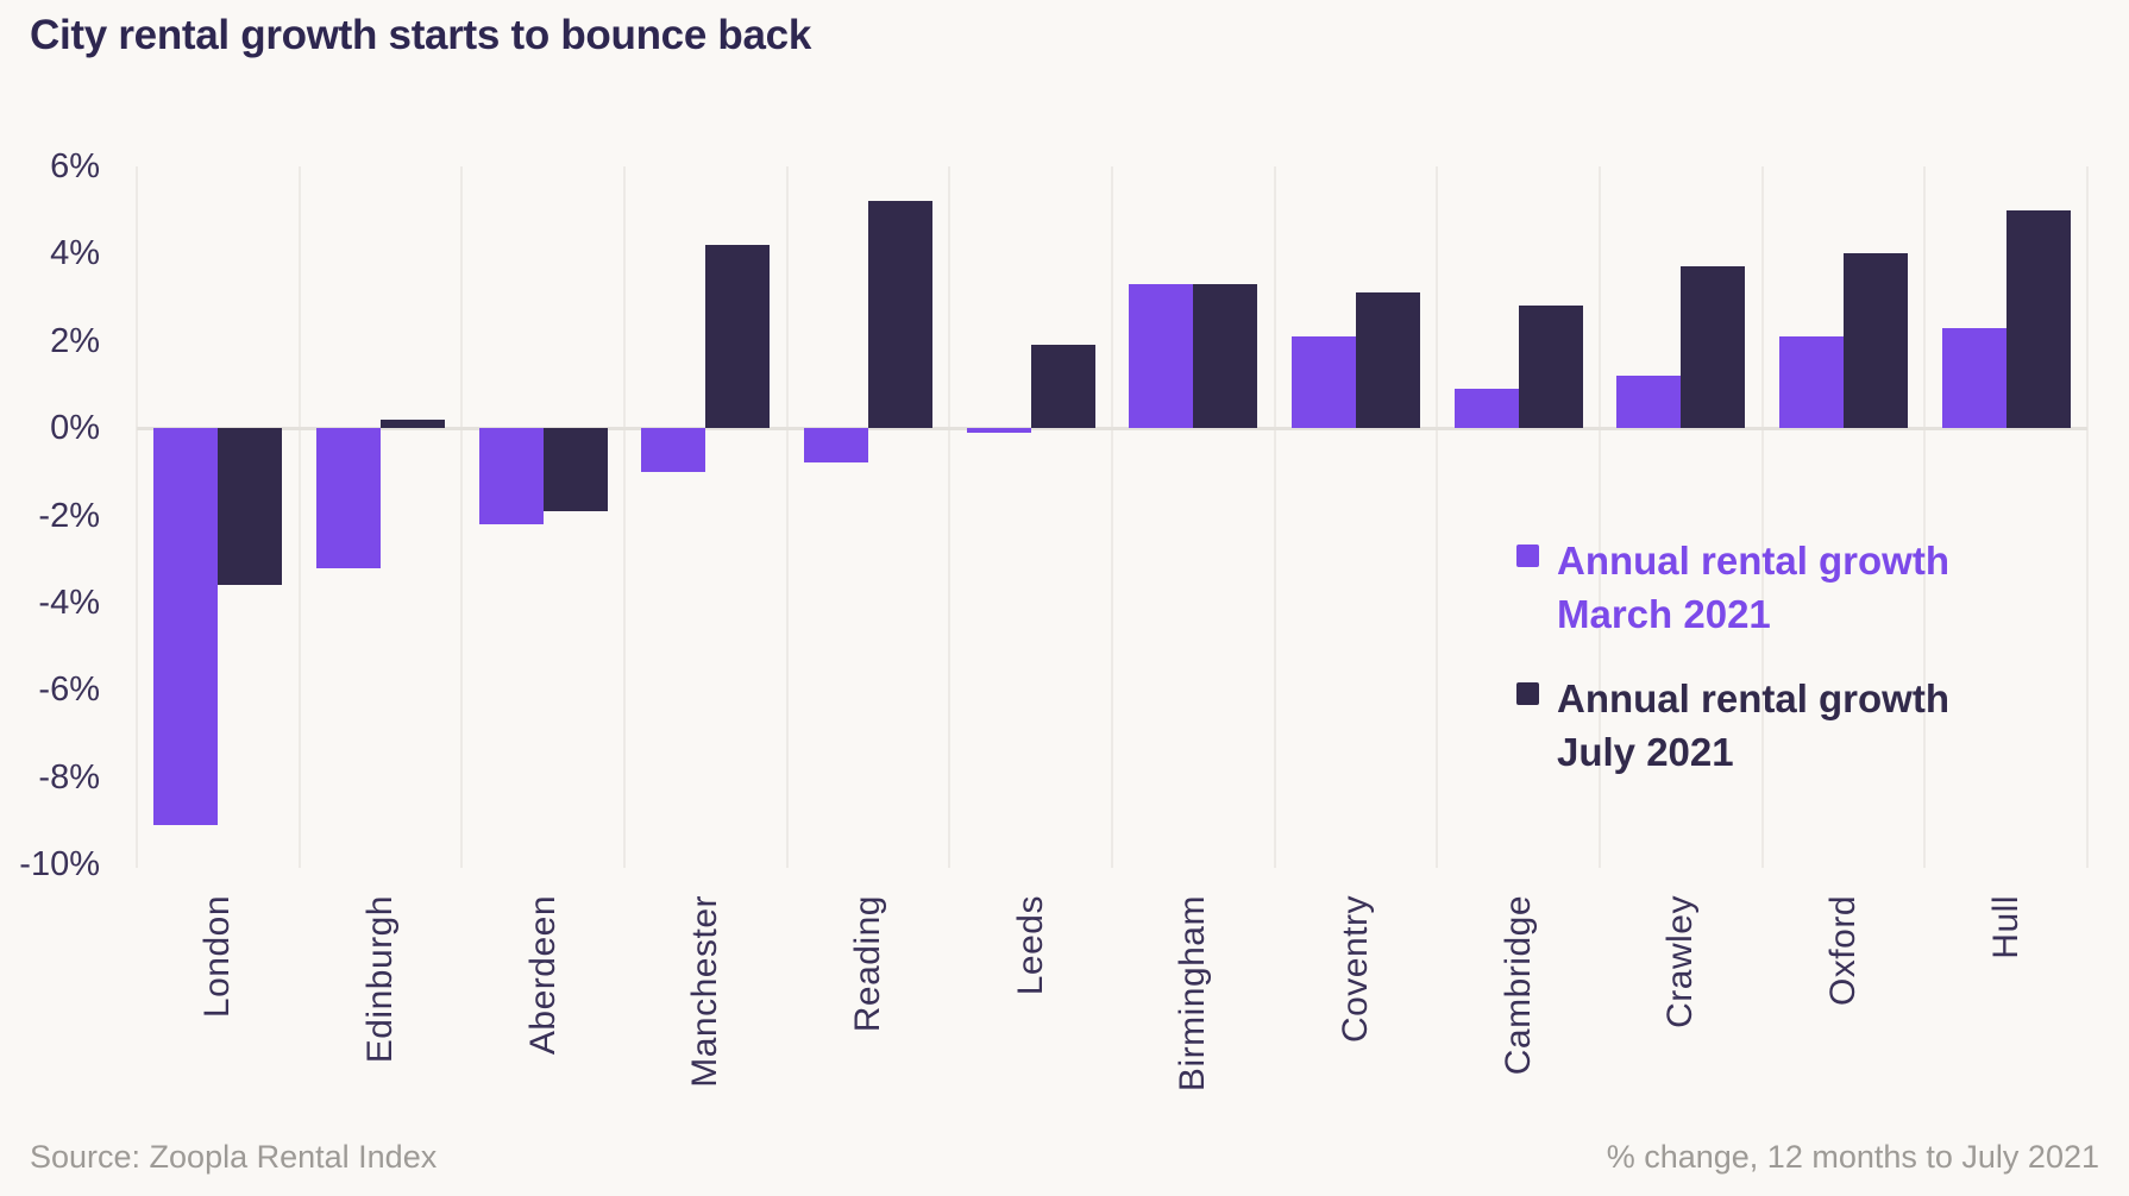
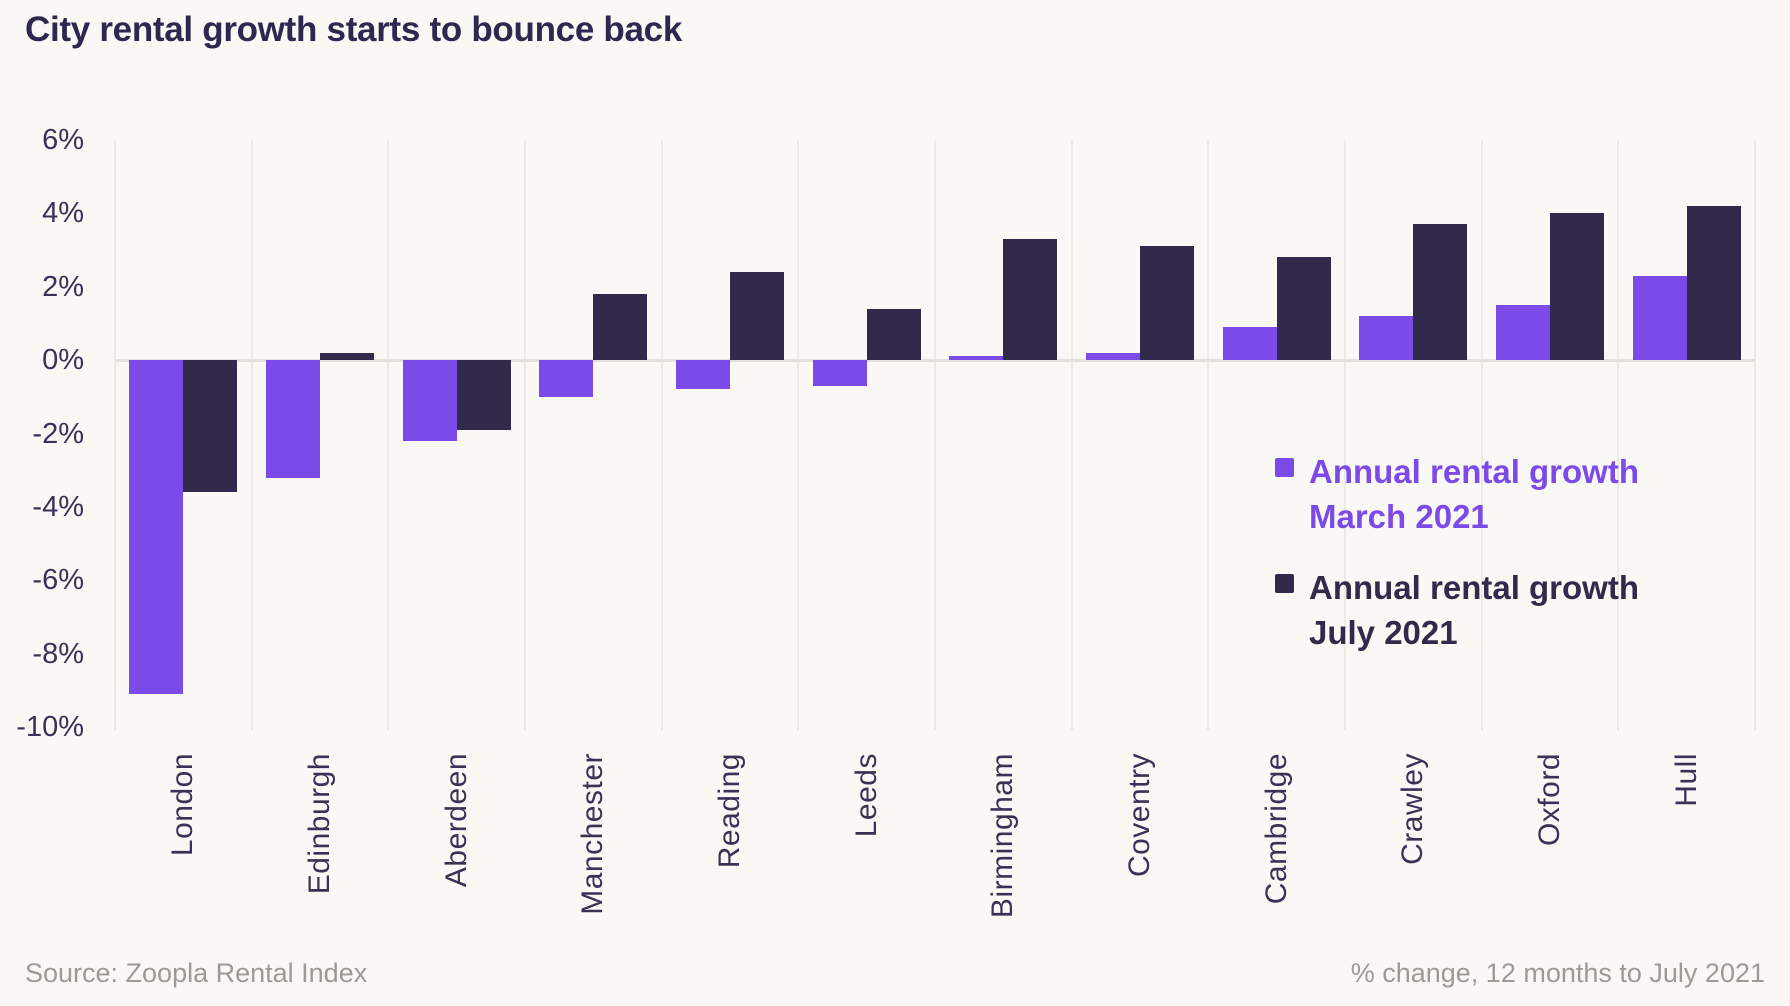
Annual rental growth July 2021/Manchester: 4.2% -> 1.8%
Annual rental growth July 2021/Reading: 5.2% -> 2.4%
Annual rental growth March 2021/Leeds: -0.1% -> -0.7%
Annual rental growth July 2021/Leeds: 1.9% -> 1.4%
Annual rental growth March 2021/Birmingham: 3.3% -> 0.1%
Annual rental growth March 2021/Coventry: 2.1% -> 0.2%
Annual rental growth March 2021/Oxford: 2.1% -> 1.5%
Annual rental growth July 2021/Hull: 5.0% -> 4.2%
